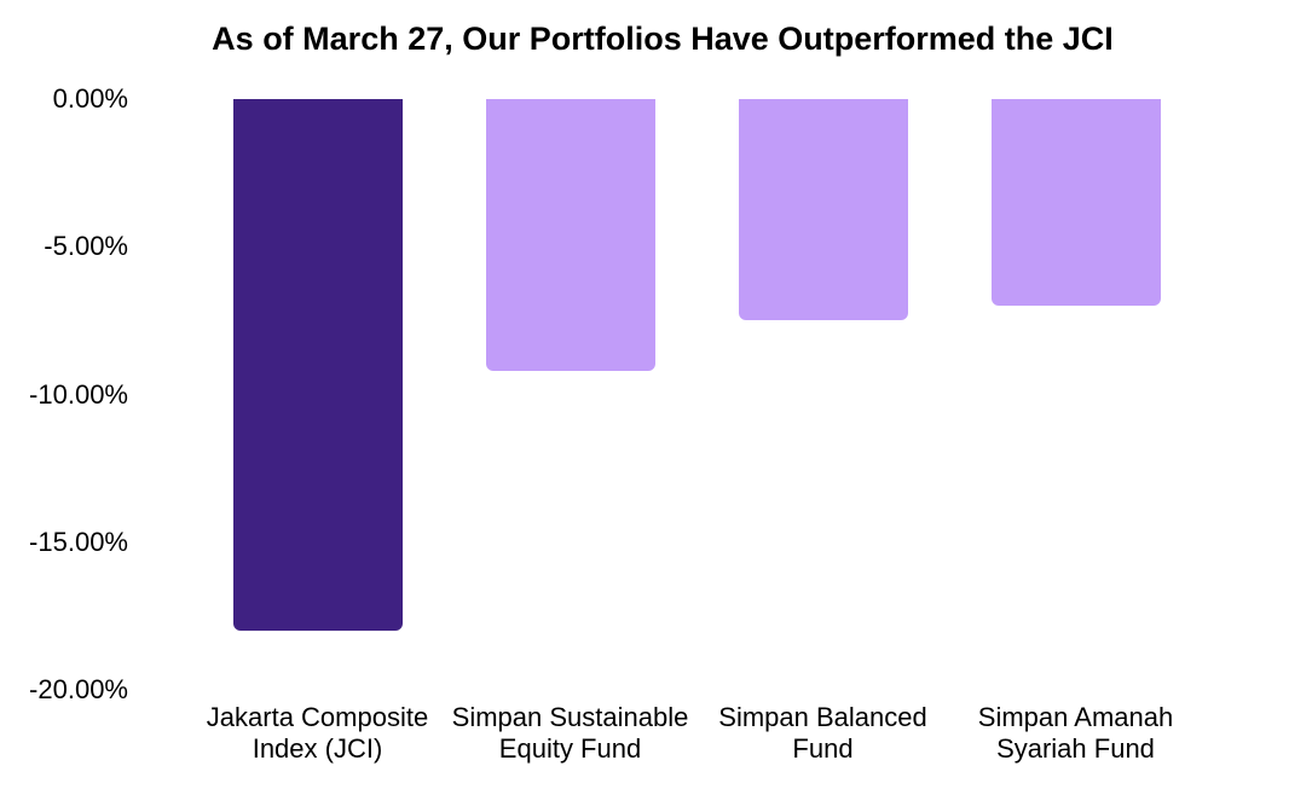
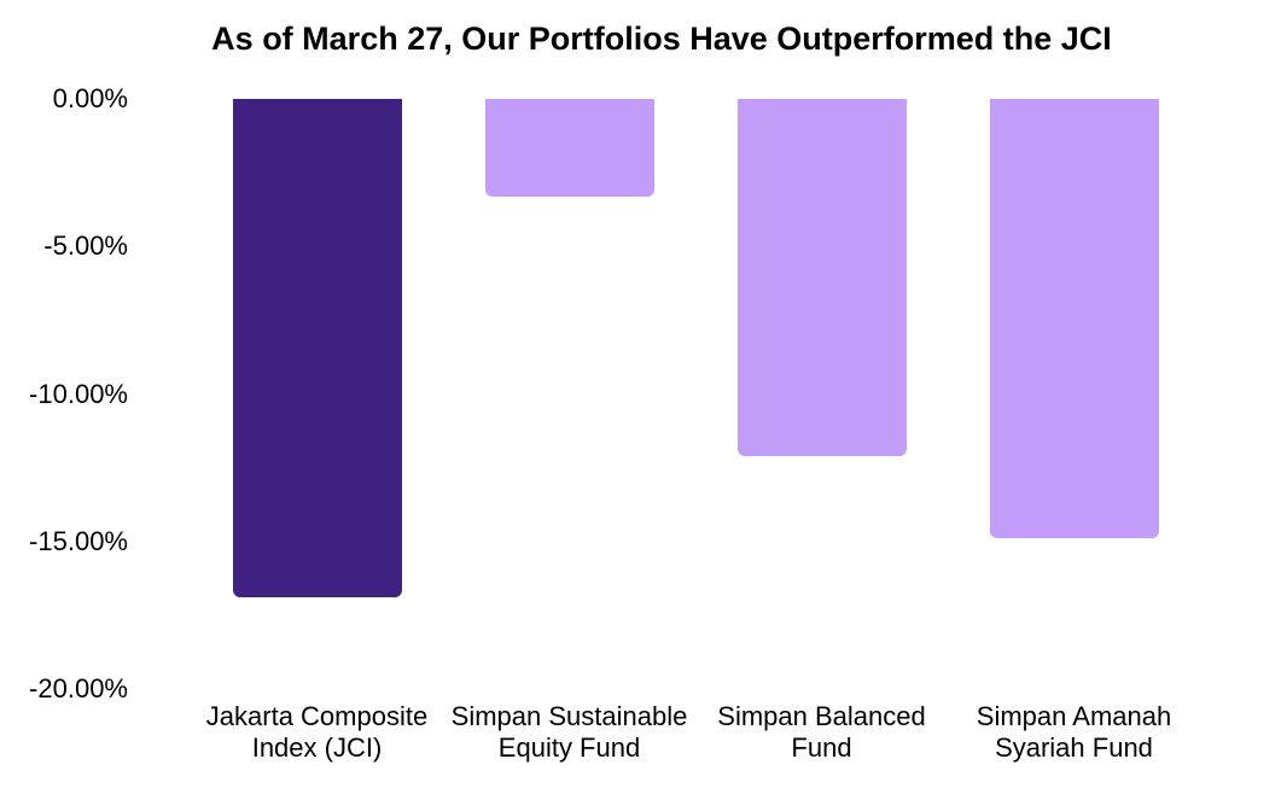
Jakarta Composite Index (JCI): -18.0% -> -16.9%
Simpan Sustainable Equity Fund: -9.2% -> -3.3%
Simpan Balanced Fund: -7.5% -> -12.1%
Simpan Amanah Syariah Fund: -7.0% -> -14.9%
